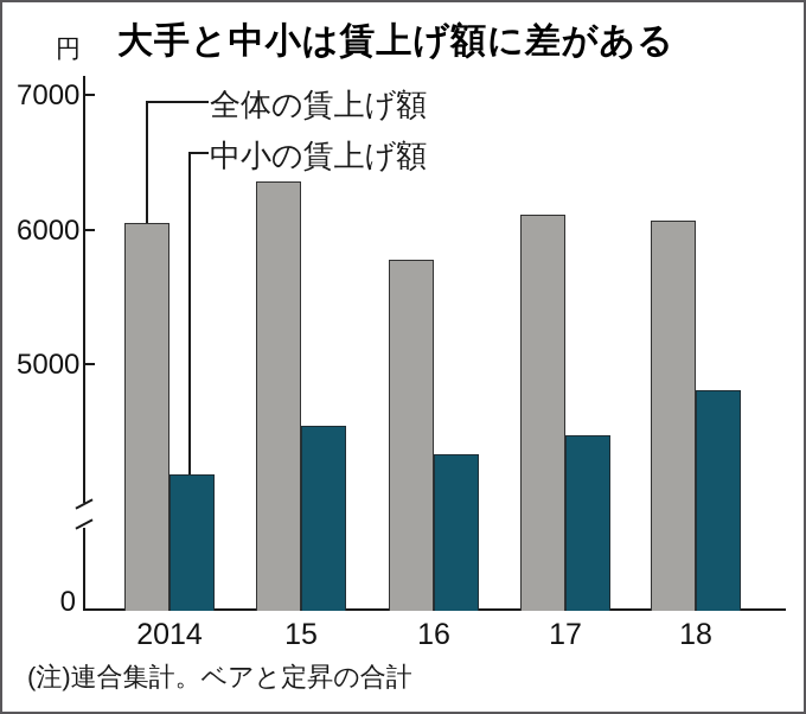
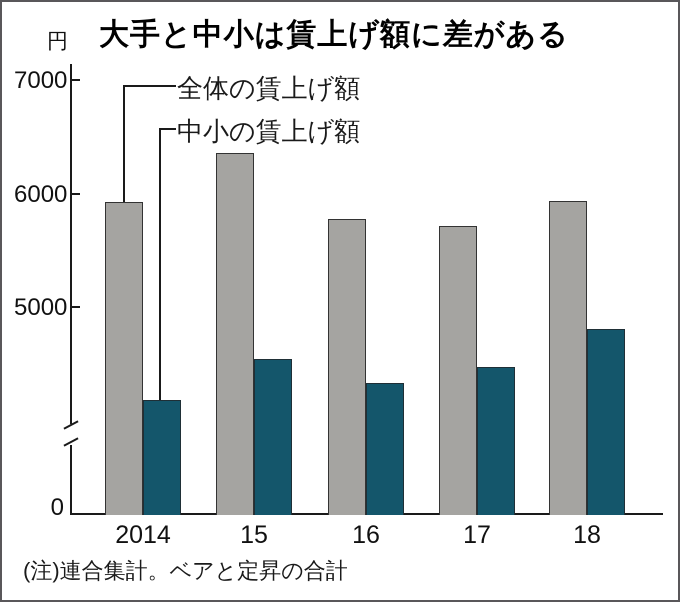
全体の賃上げ額/2014: 6050 -> 5930
全体の賃上げ額/17: 6110 -> 5710
全体の賃上げ額/18: 6070 -> 5930
